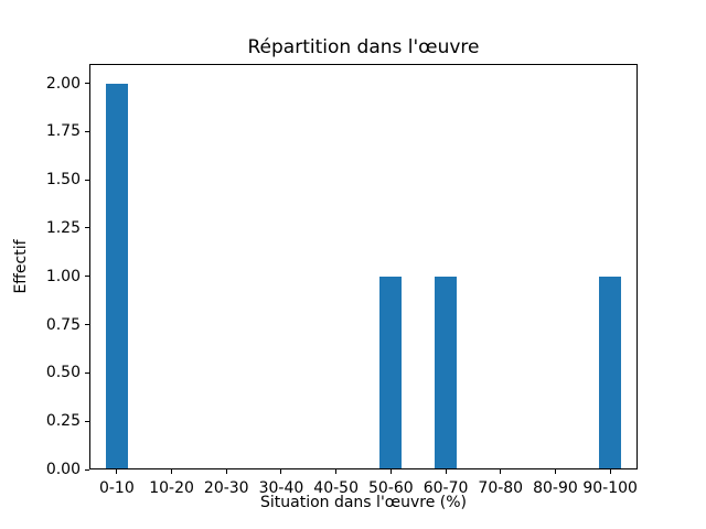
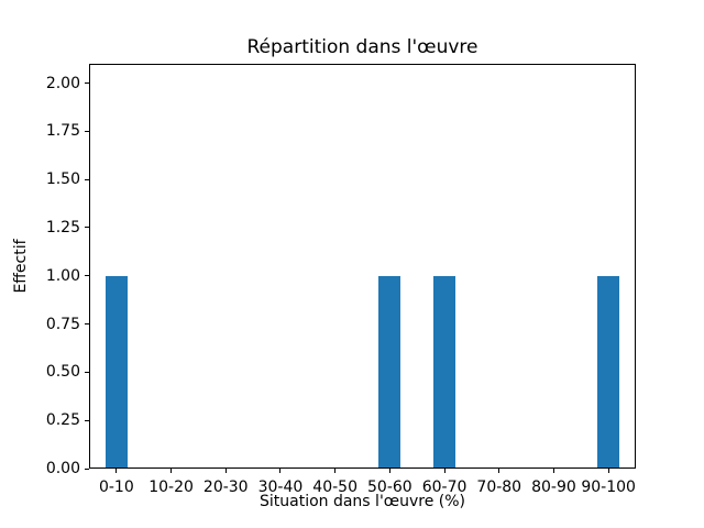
0-10: 2 -> 1
